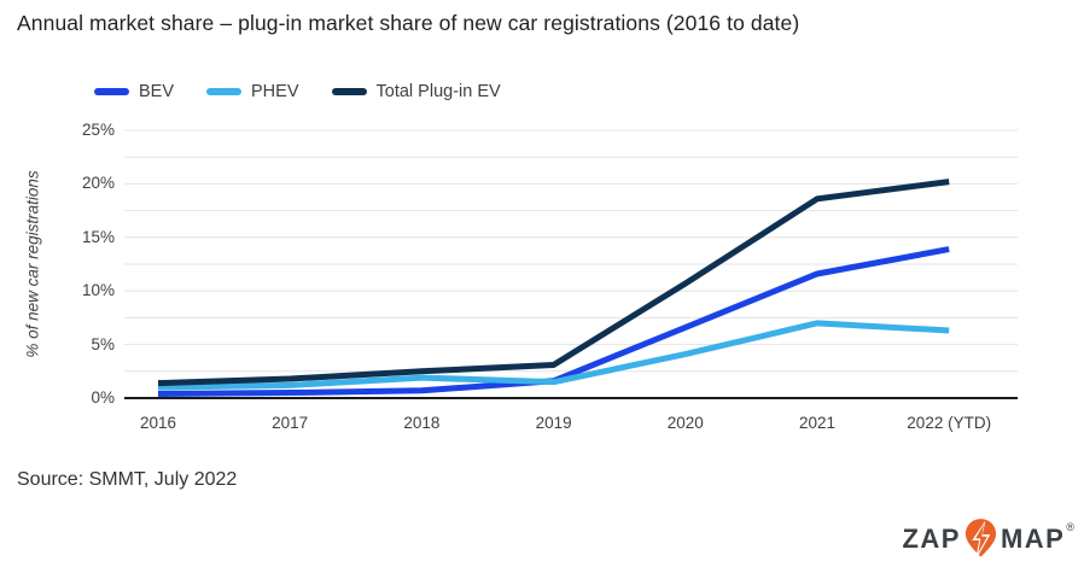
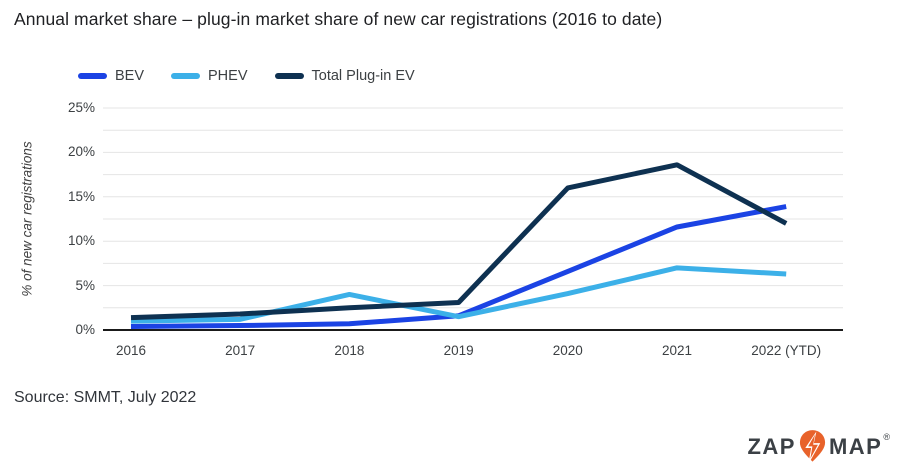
PHEV/2018: 2% -> 4%
Total Plug-in EV/2020: 11% -> 16%
Total Plug-in EV/2022 (YTD): 20% -> 12%
